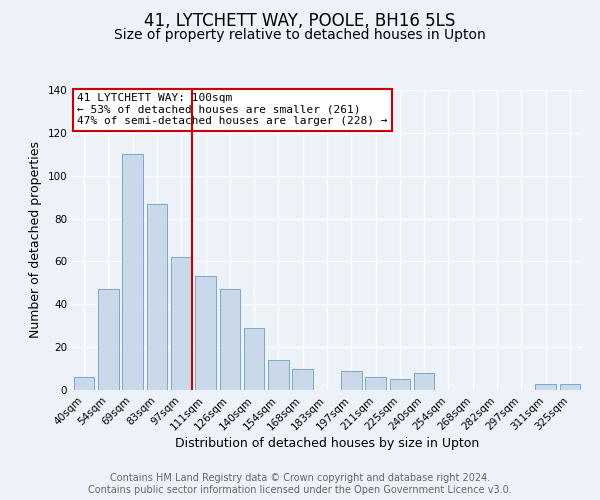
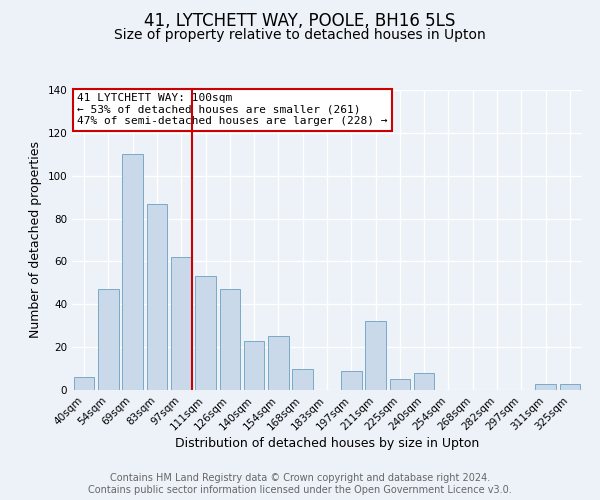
140sqm: 29 -> 23
154sqm: 14 -> 25
211sqm: 6 -> 32
